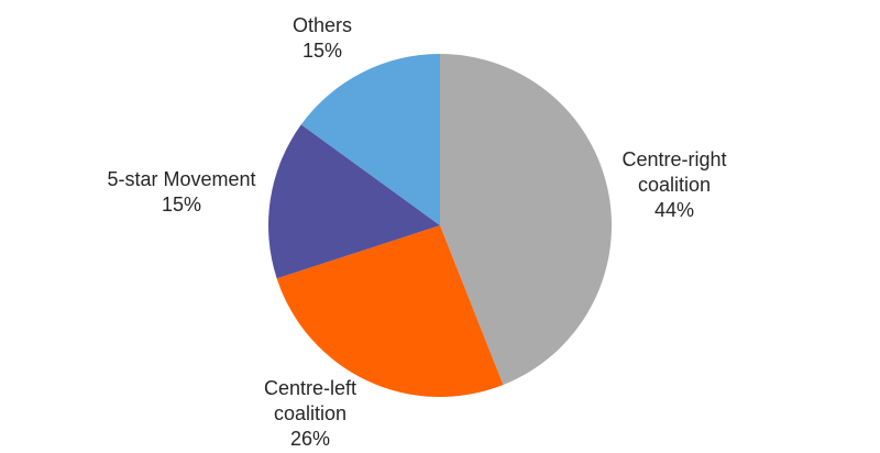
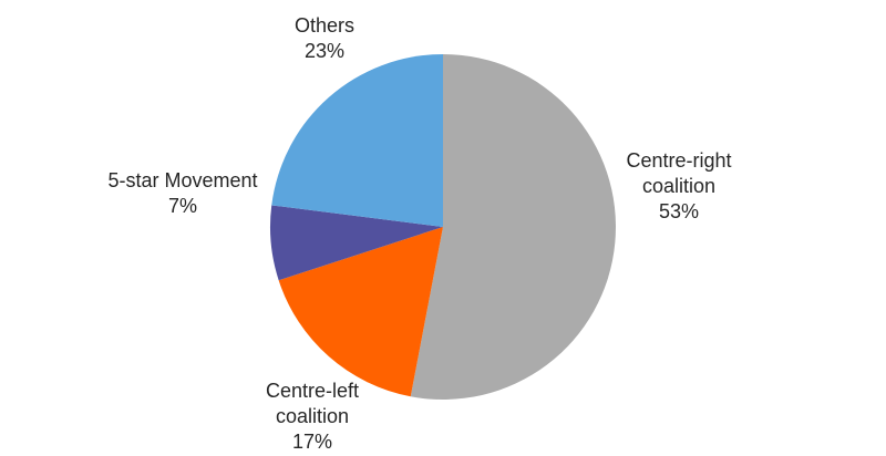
Centre-right coalition: 44% -> 53%
Centre-left coalition: 26% -> 17%
5-star Movement: 15% -> 7%
Others: 15% -> 23%
